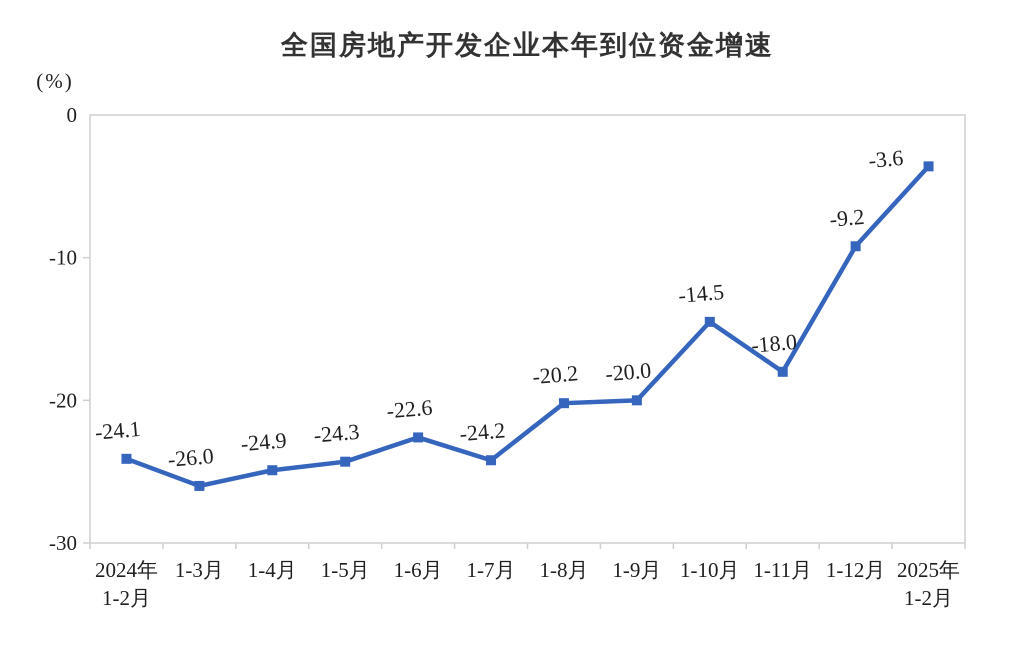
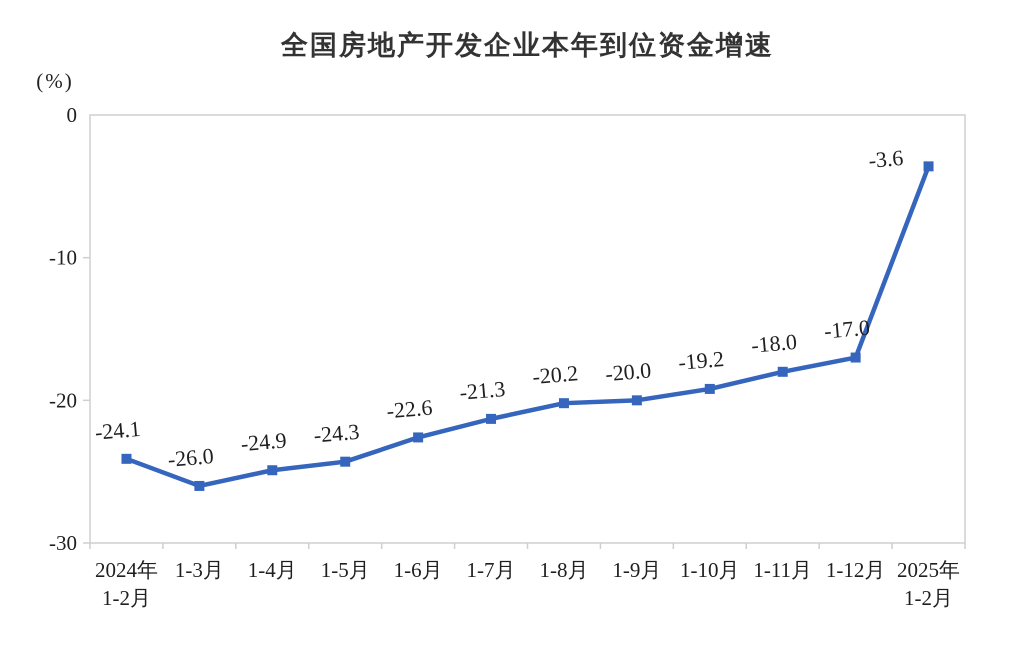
1-7月: -24.2 -> -21.3
1-10月: -14.5 -> -19.2
1-12月: -9.2 -> -17.0
